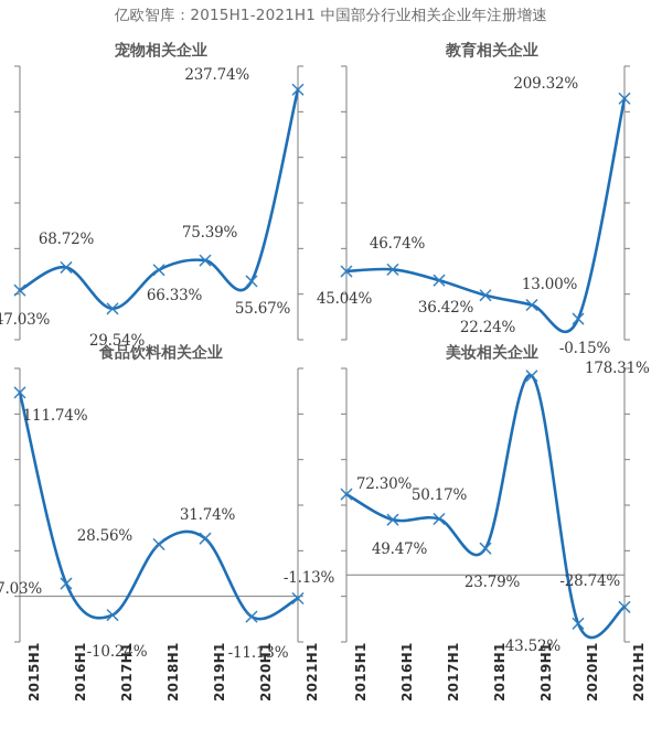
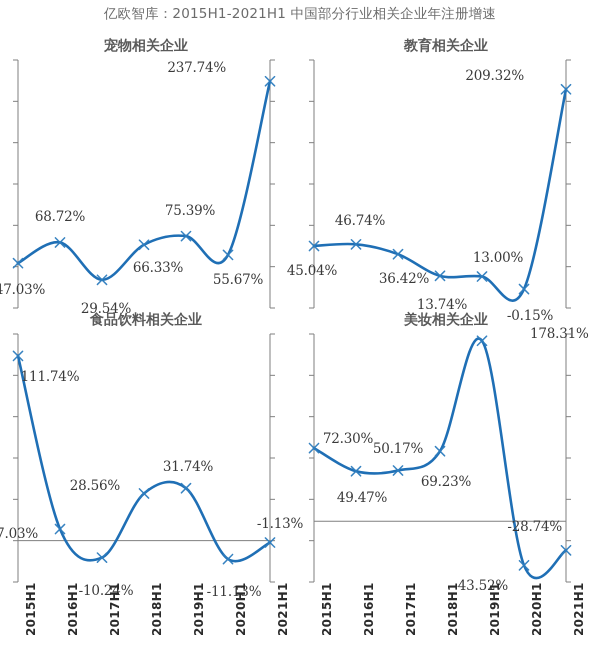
教育相关企业/2018H1: 22.24% -> 13.74%
美妆相关企业/2018H1: 23.79% -> 69.23%
